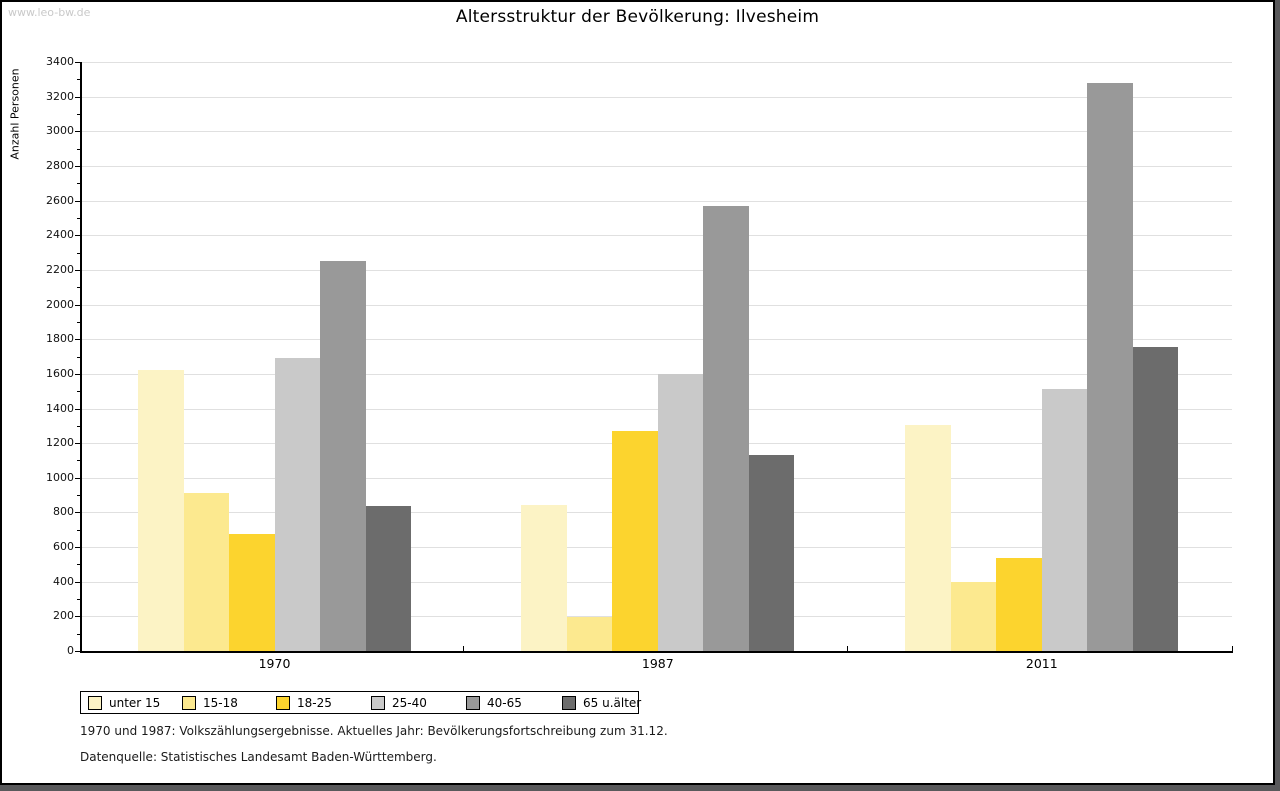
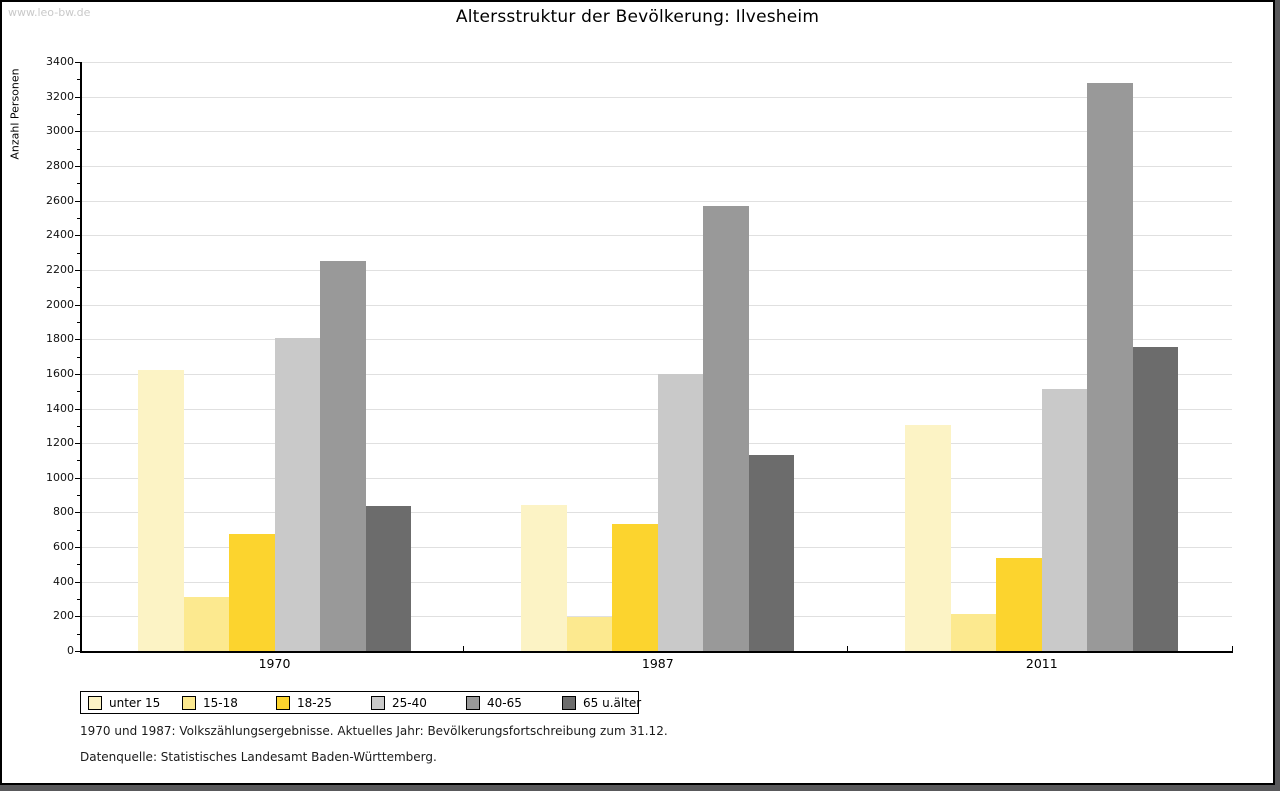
15-18/1970: 910 -> 310
25-40/1970: 1690 -> 1800
18-25/1987: 1270 -> 740
15-18/2011: 400 -> 220
